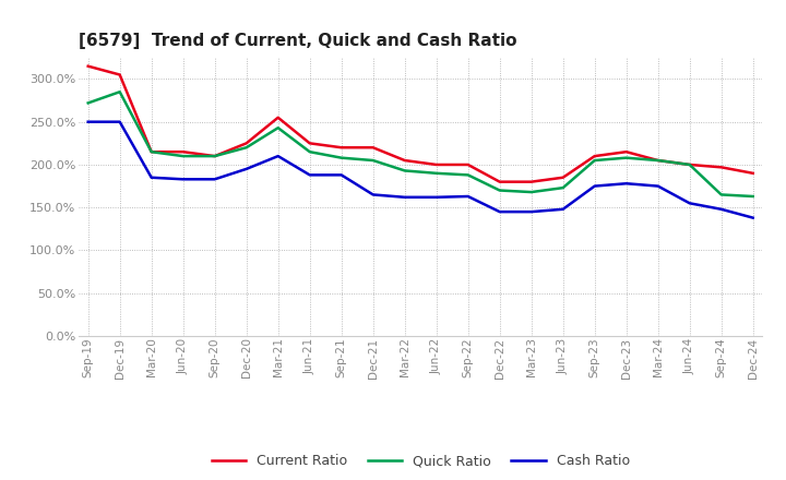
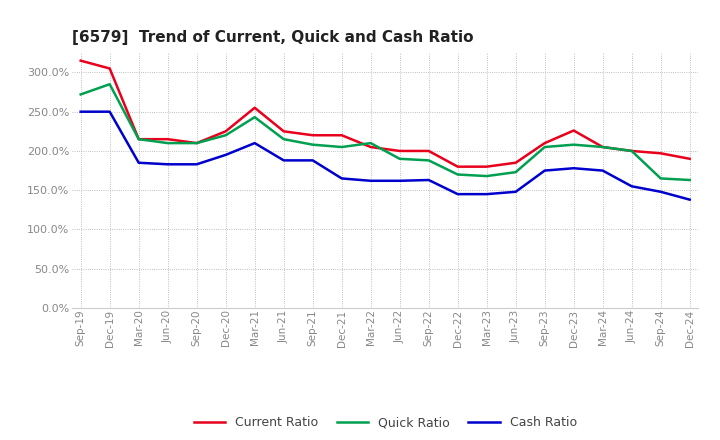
Quick Ratio/Mar-22: 193% -> 210%
Current Ratio/Dec-23: 215% -> 226%
